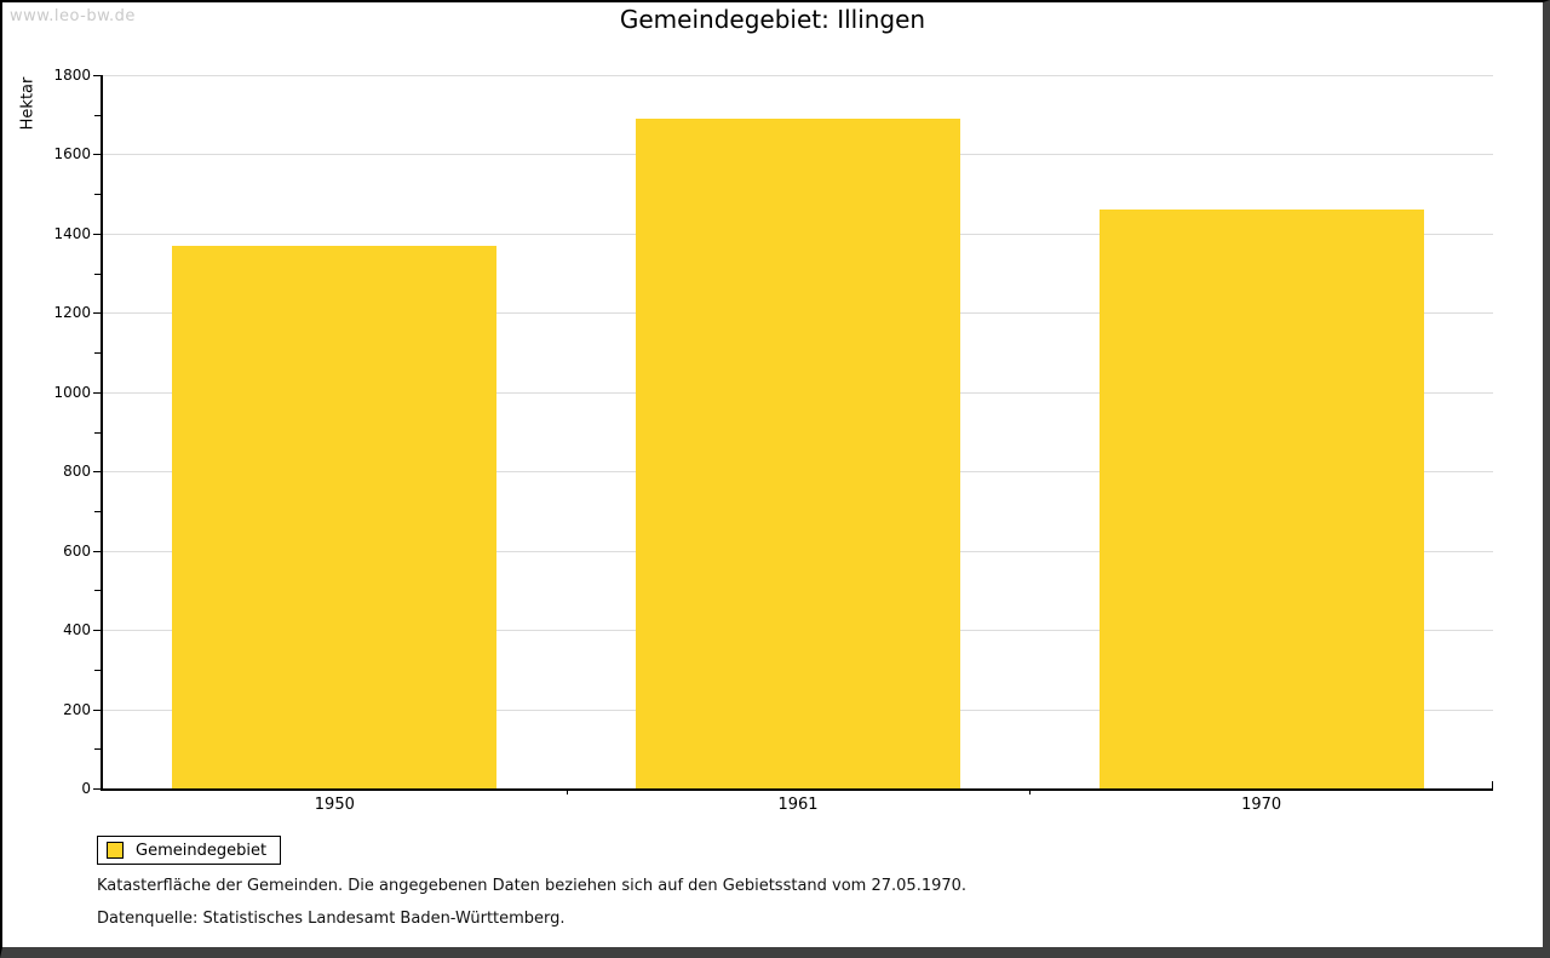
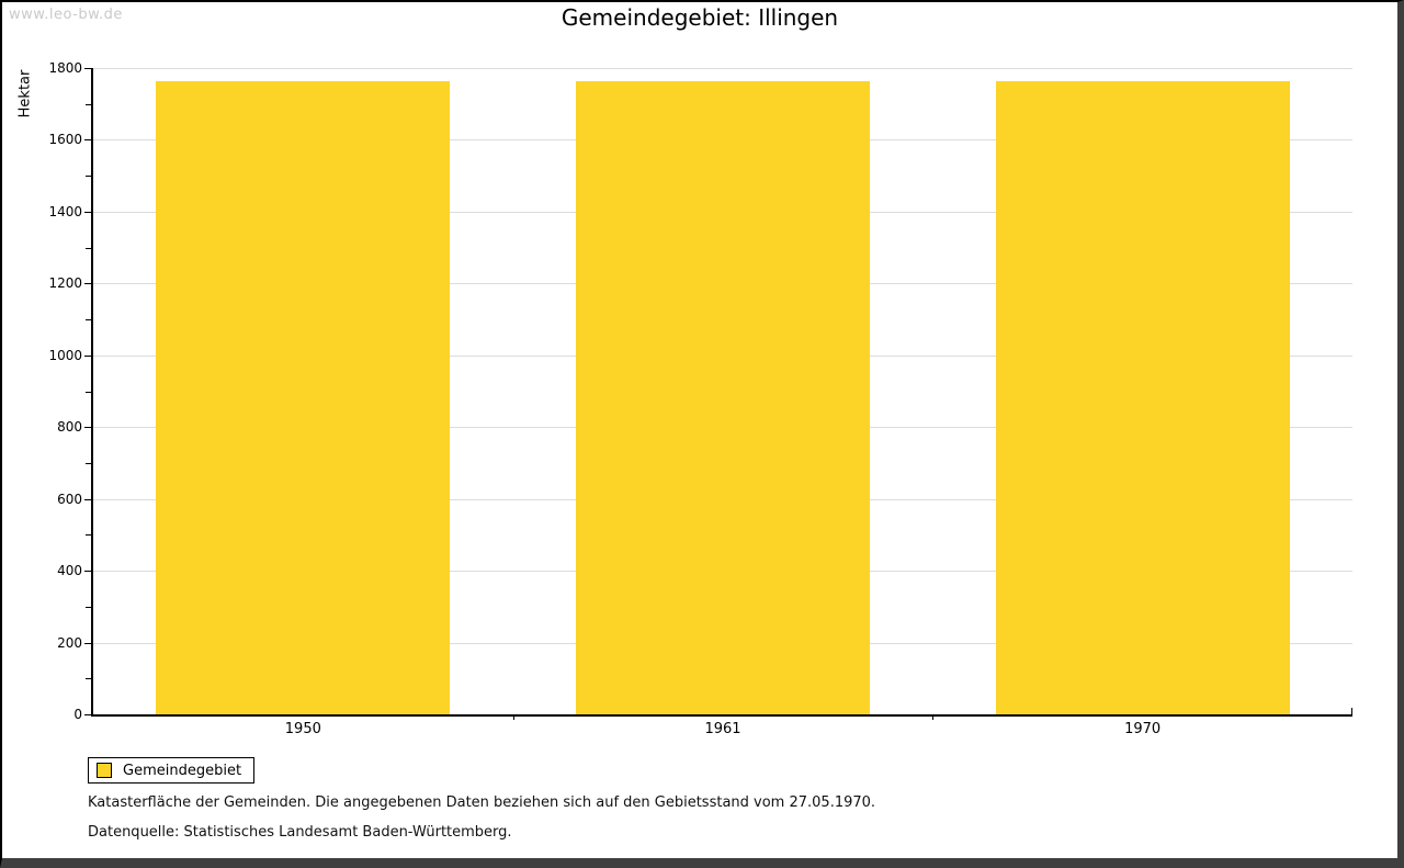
1950: 1370 -> 1760
1961: 1690 -> 1760
1970: 1460 -> 1760
